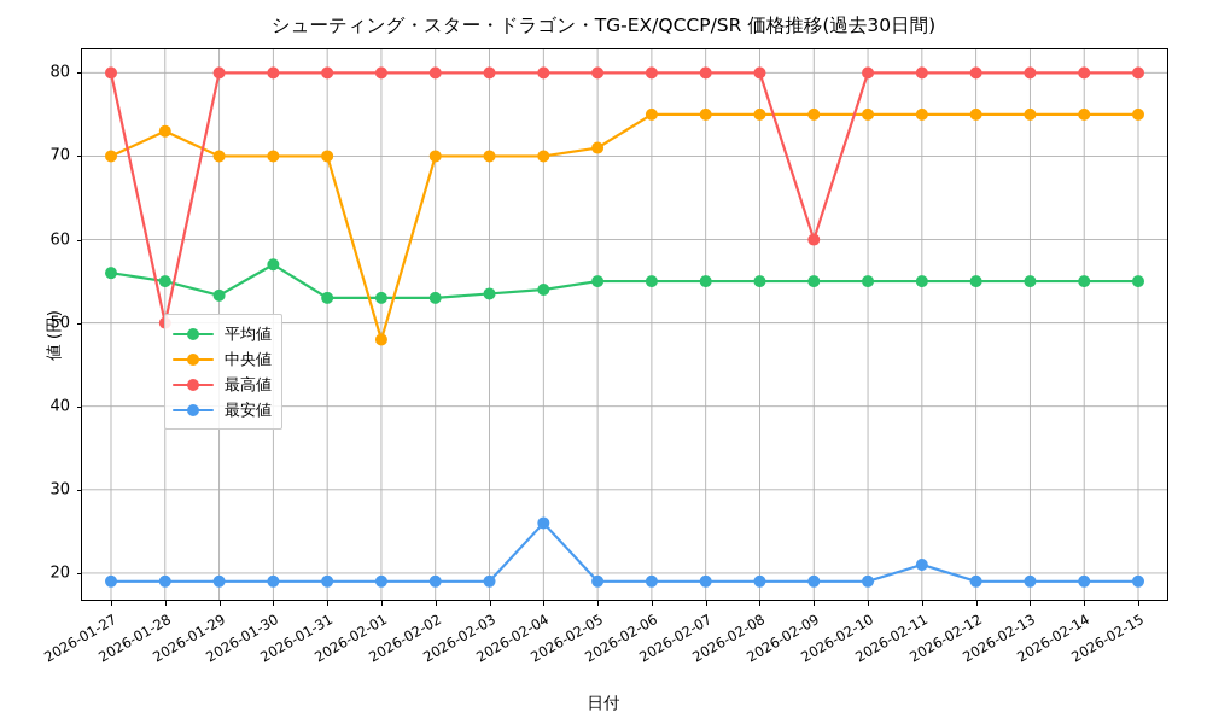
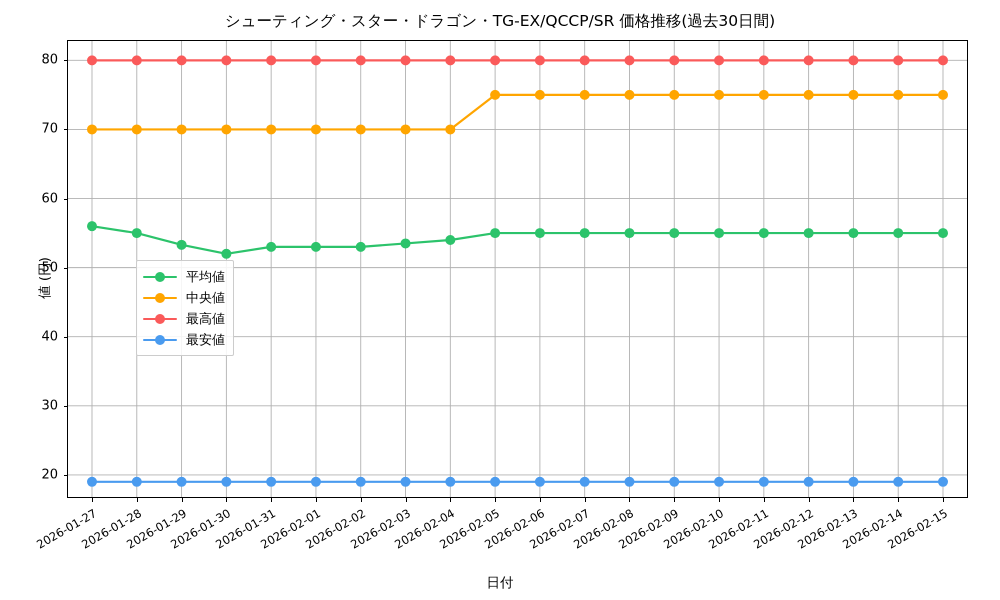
中央値/2026-01-28: 73 -> 70
最高値/2026-01-28: 50 -> 80
平均値/2026-01-30: 57 -> 52
中央値/2026-02-01: 48 -> 70
最安値/2026-02-04: 26 -> 19
中央値/2026-02-05: 71 -> 75
最高値/2026-02-09: 60 -> 80
最安値/2026-02-11: 21 -> 19
